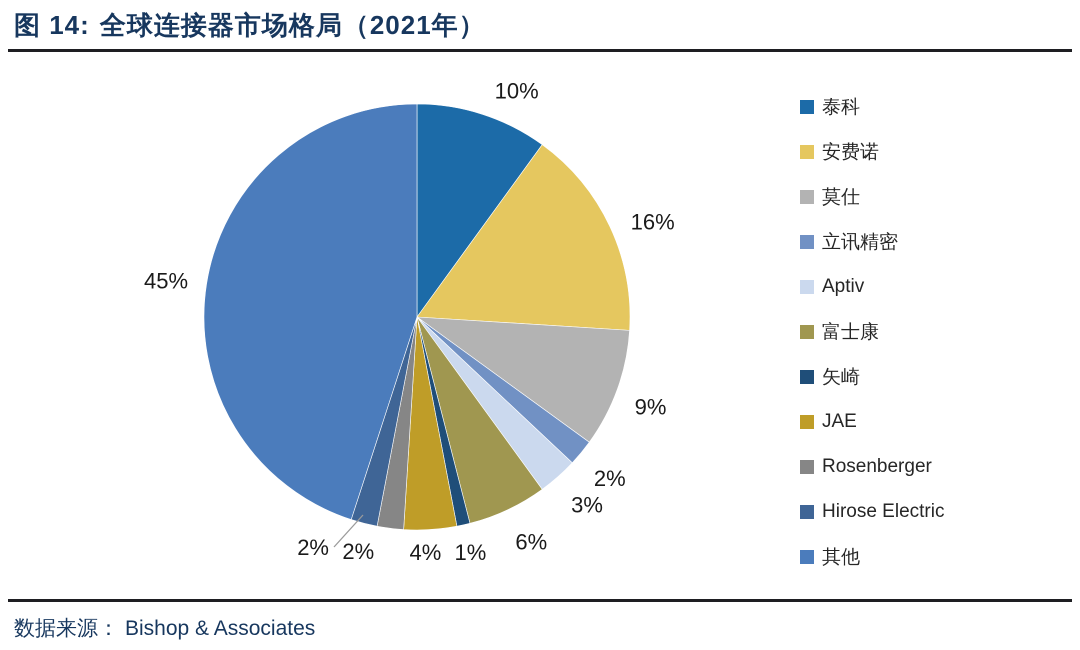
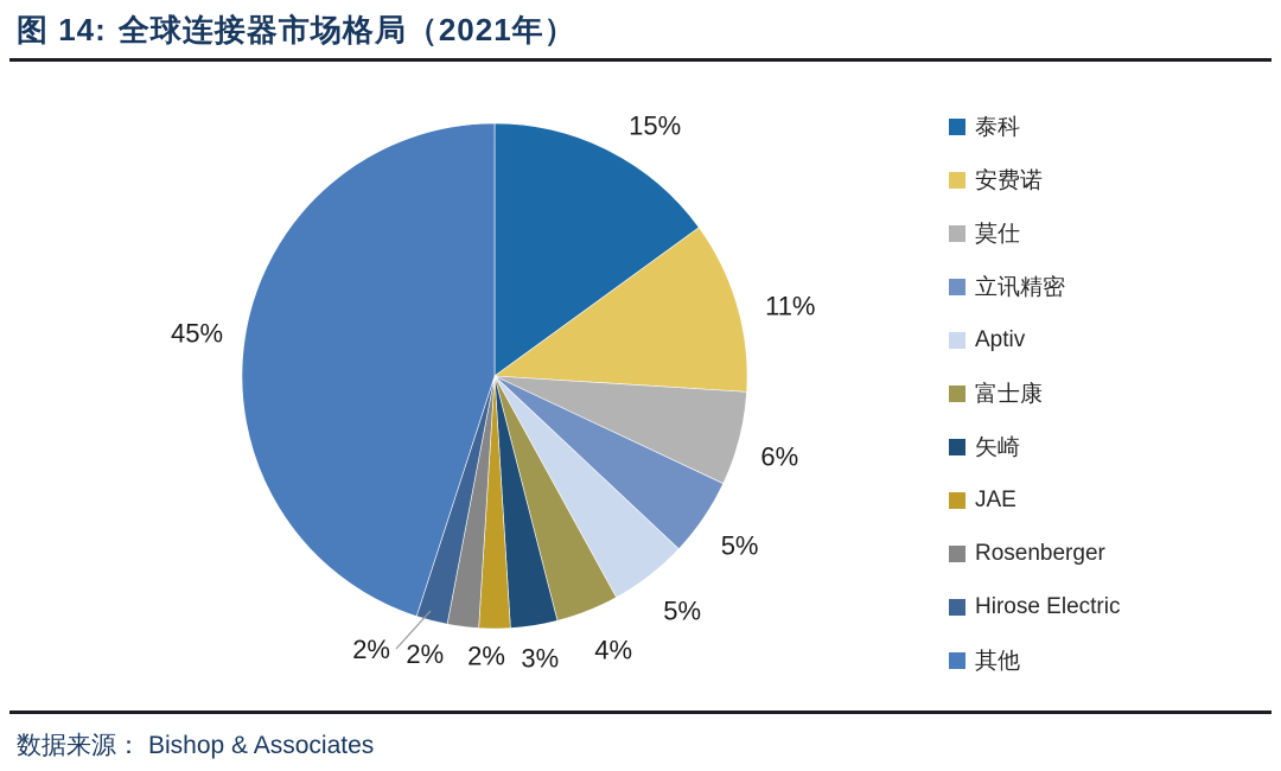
泰科: 10% -> 15%
安费诺: 16% -> 11%
莫仕: 9% -> 6%
立讯精密: 2% -> 5%
Aptiv: 3% -> 5%
富士康: 6% -> 4%
矢崎: 1% -> 3%
JAE: 4% -> 2%
